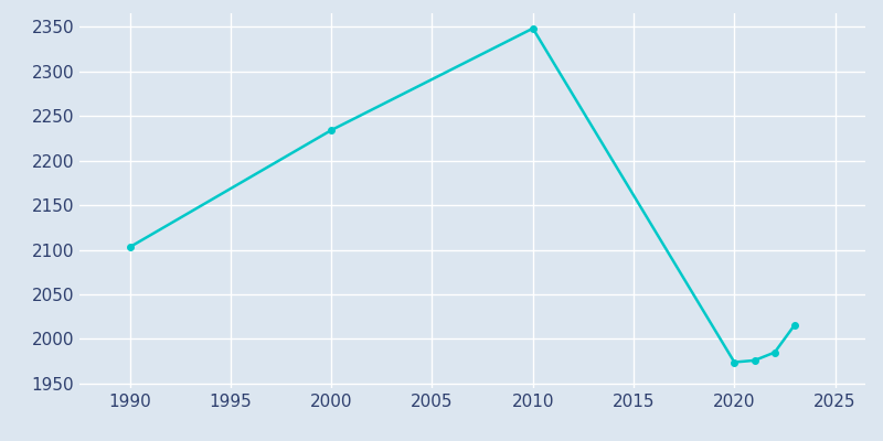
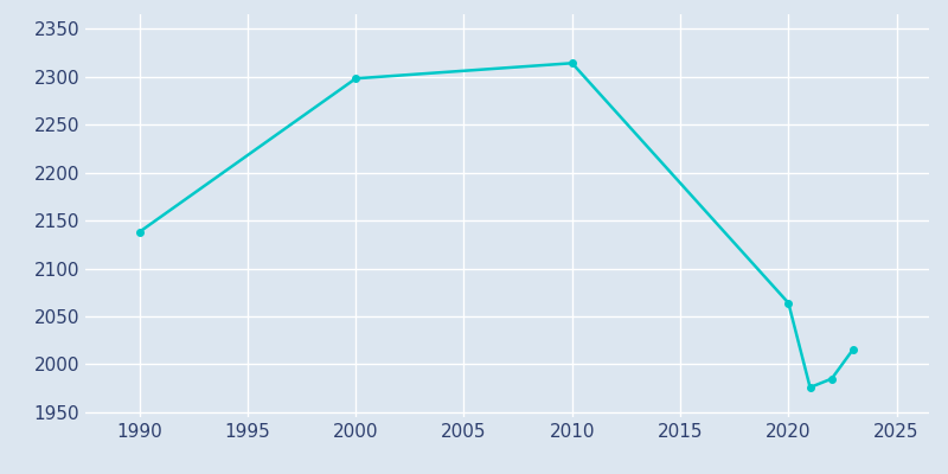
1990: 2103 -> 2138
2000: 2234 -> 2298
2010: 2348 -> 2314
2020: 1974 -> 2064
